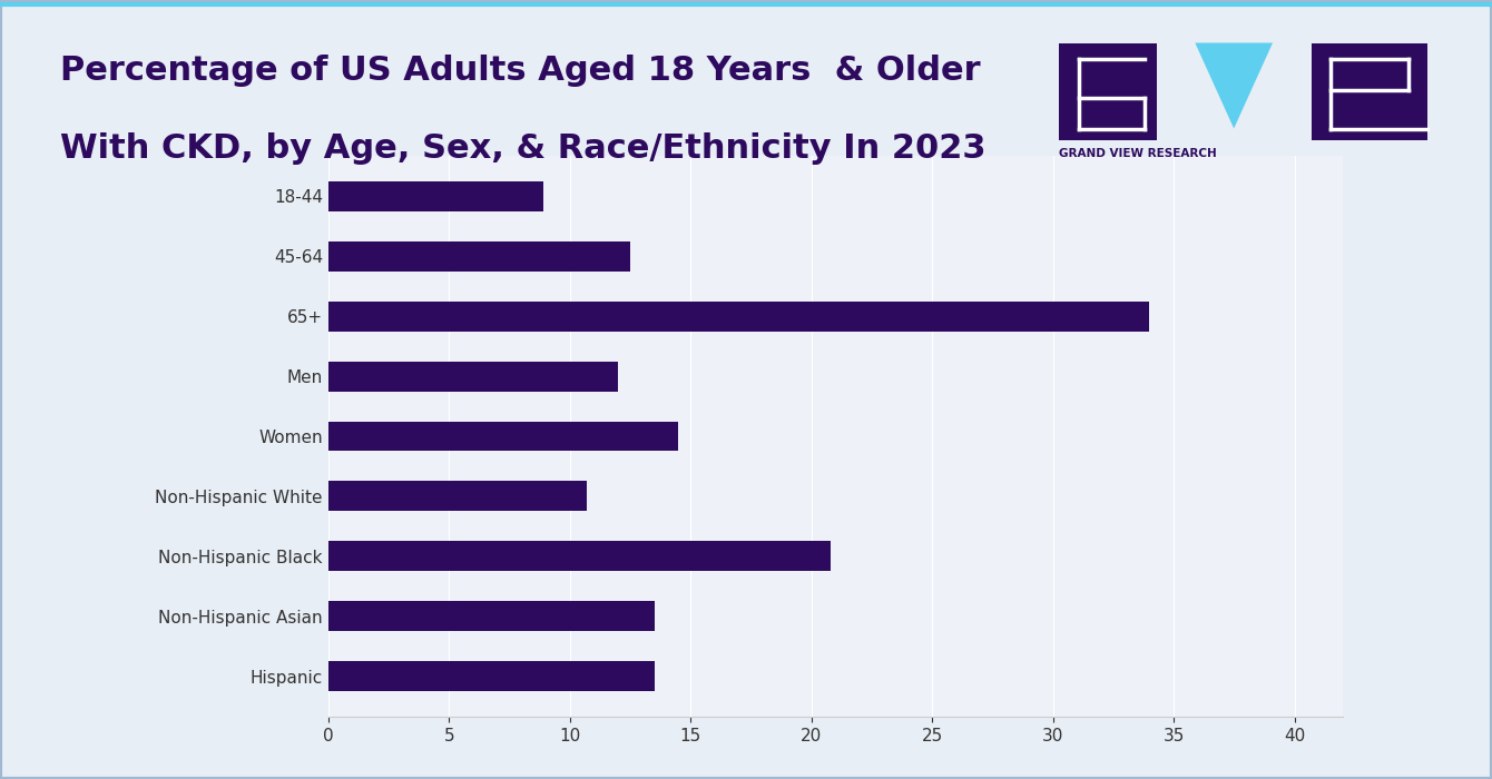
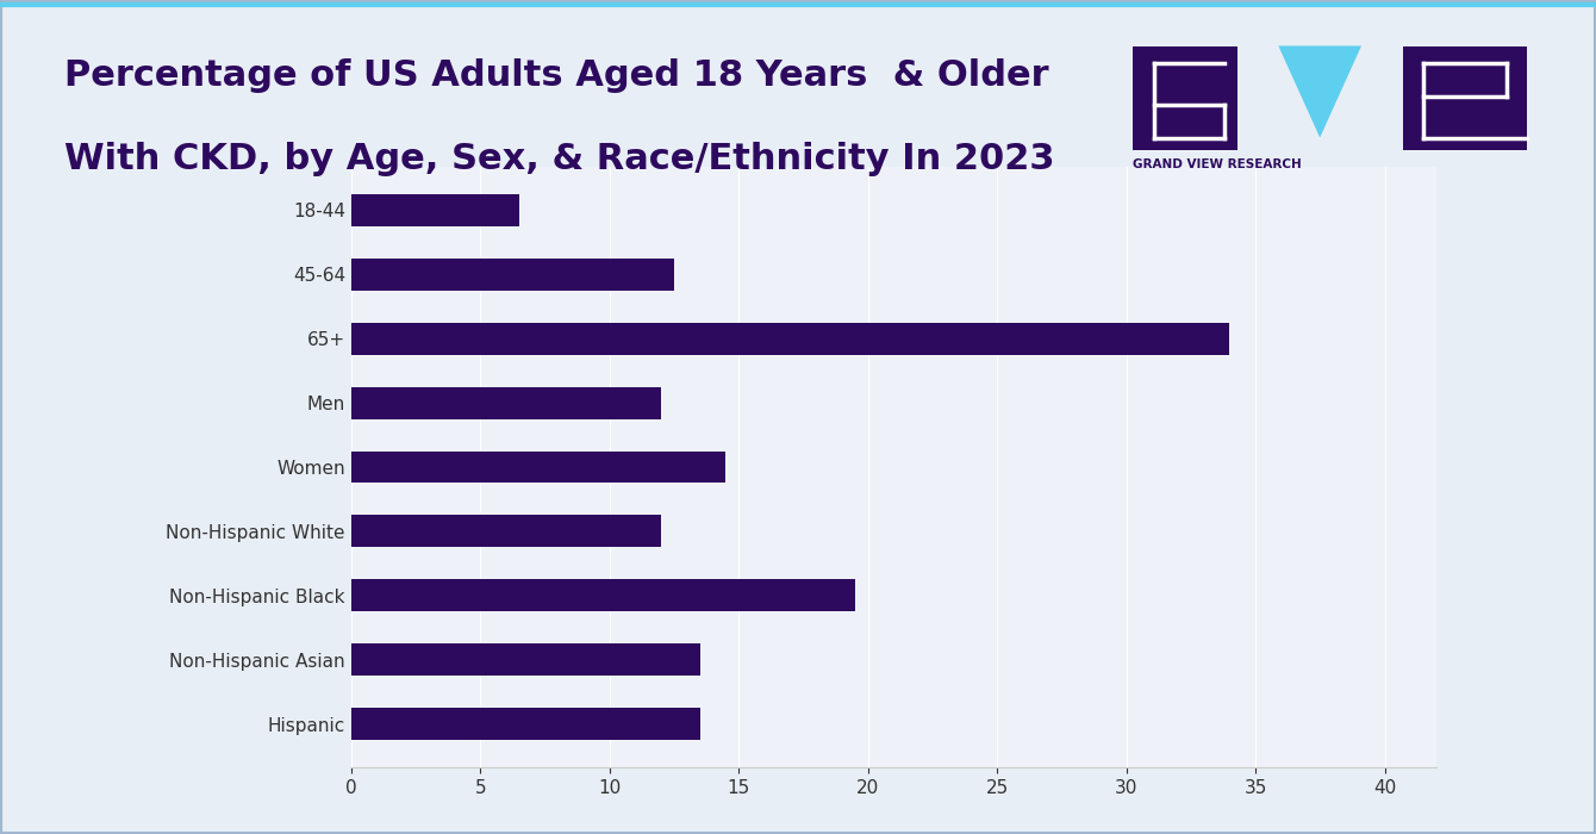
18-44: 8.9 -> 6.5
Non-Hispanic White: 10.7 -> 12.0
Non-Hispanic Black: 20.8 -> 19.5
